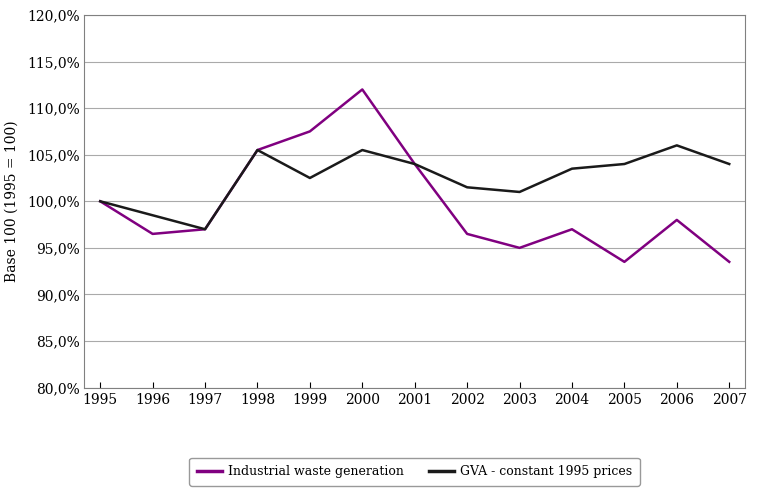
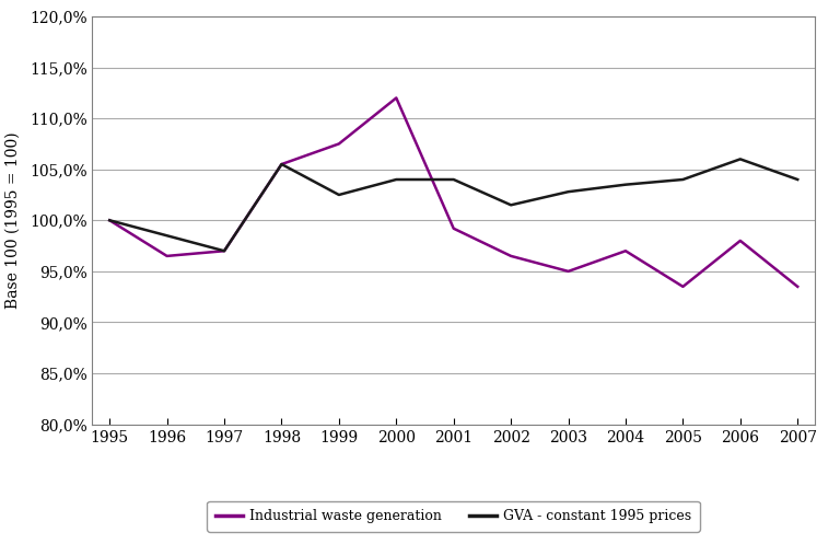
GVA - constant 1995 prices/2000: 105,5% -> 104,0%
Industrial waste generation/2001: 104,0% -> 99,2%
GVA - constant 1995 prices/2003: 101,0% -> 102,8%
